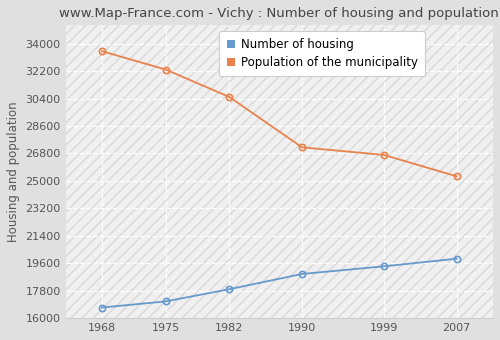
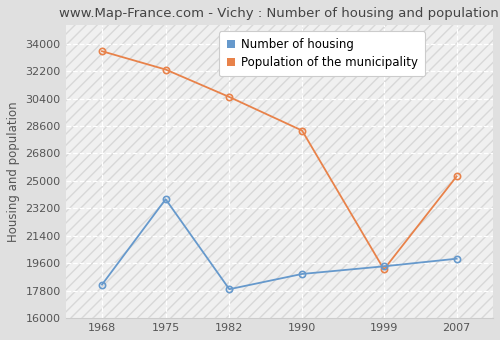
Number of housing/1968: 16700 -> 18200
Number of housing/1975: 17100 -> 23800
Population of the municipality/1990: 27200 -> 28300
Population of the municipality/1999: 26700 -> 19200
